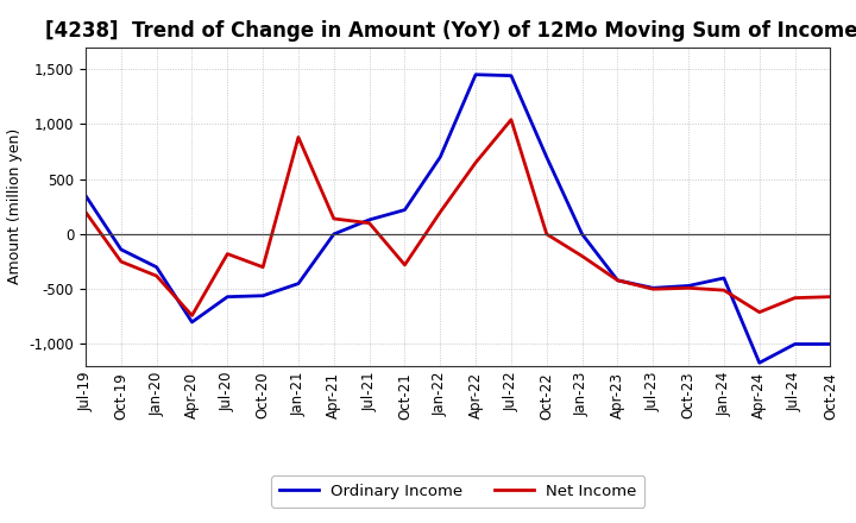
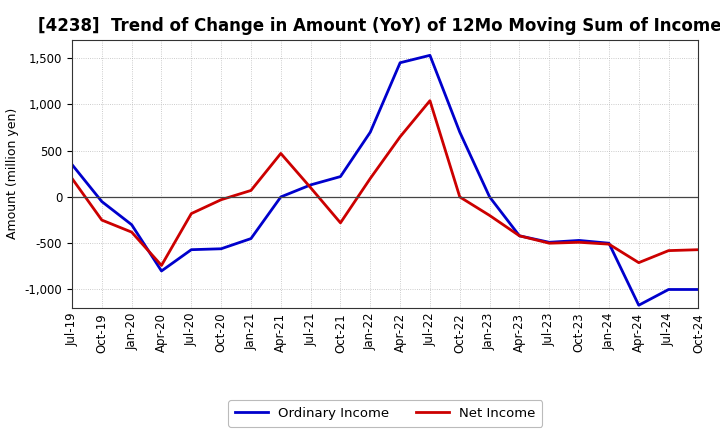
Ordinary Income/Oct-19: -140 -> -50
Net Income/Oct-20: -300 -> -30
Net Income/Jan-21: 880 -> 70
Net Income/Apr-21: 140 -> 470
Ordinary Income/Jul-22: 1,440 -> 1,530
Ordinary Income/Jan-24: -400 -> -500
